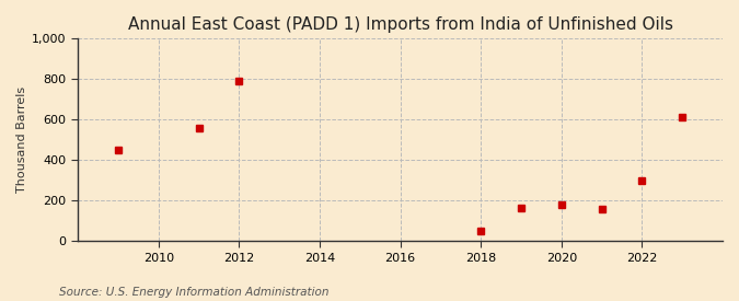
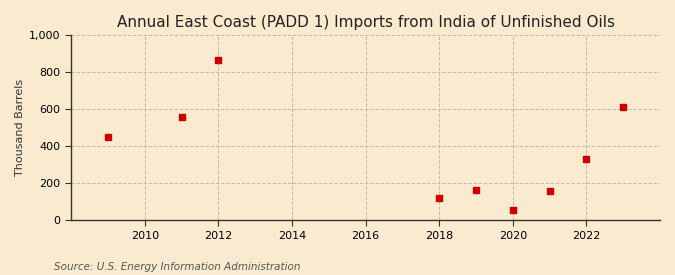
2012: 790 -> 860
2018: 50 -> 120
2020: 180 -> 60
2022: 300 -> 330
